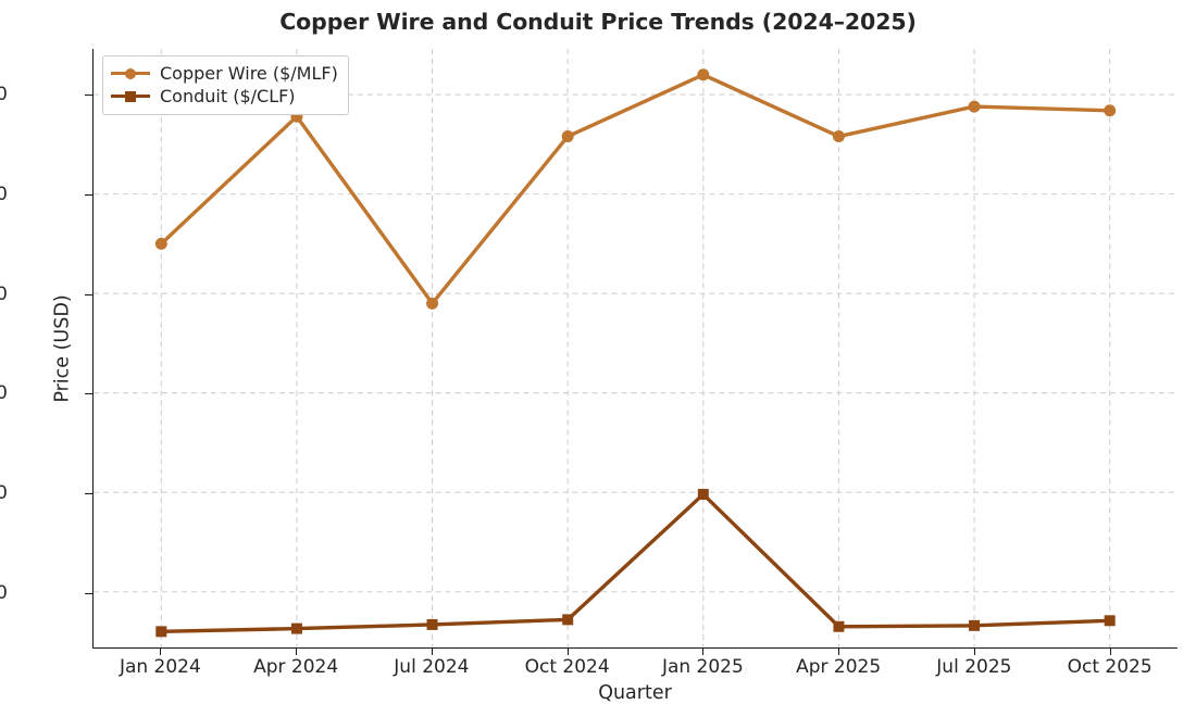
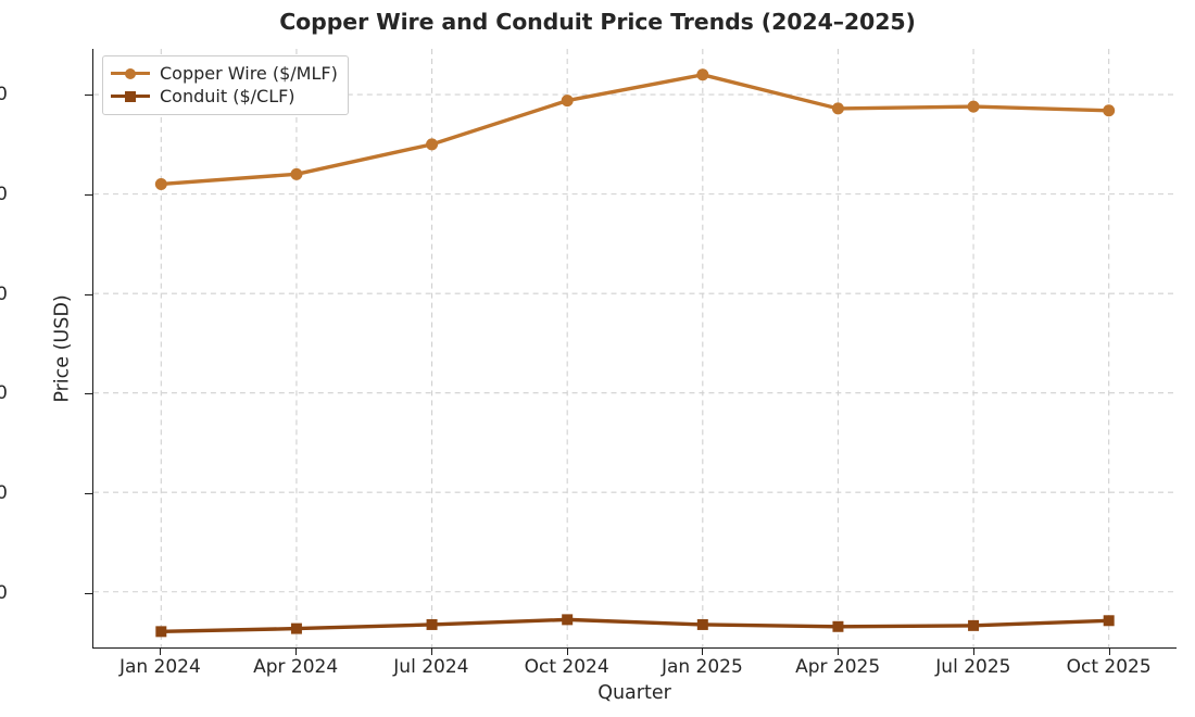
Copper Wire ($/MLF)/Jan 2024: 325 -> 355
Copper Wire ($/MLF)/Apr 2024: 389 -> 360
Copper Wire ($/MLF)/Jul 2024: 295 -> 375
Copper Wire ($/MLF)/Oct 2024: 379 -> 397
Conduit ($/CLF)/Jan 2025: 199 -> 134
Copper Wire ($/MLF)/Apr 2025: 379 -> 393
